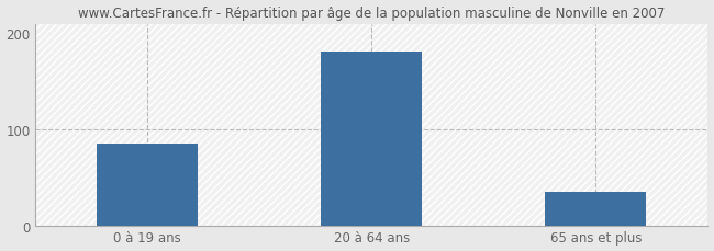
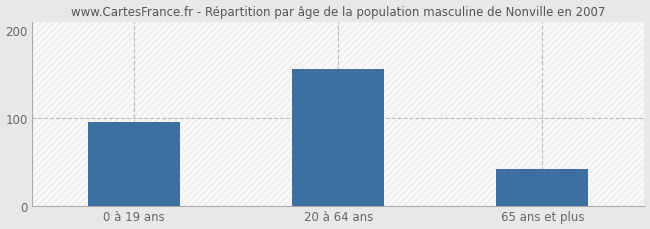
0 à 19 ans: 86 -> 96
20 à 64 ans: 181 -> 156
65 ans et plus: 35 -> 42
